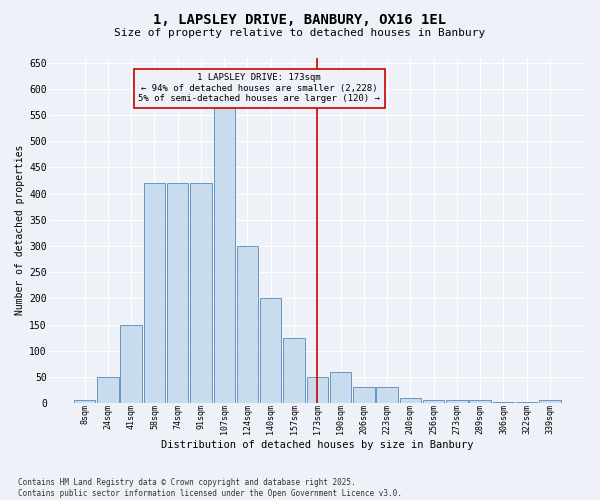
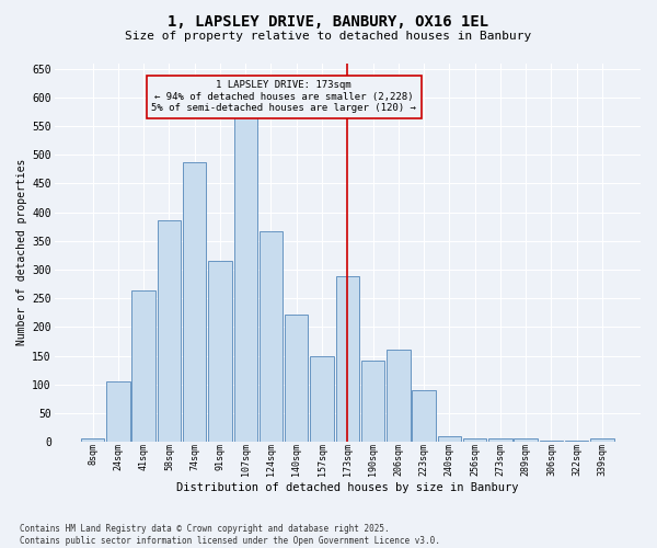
24sqm: 50 -> 106
41sqm: 150 -> 264
58sqm: 420 -> 386
74sqm: 420 -> 488
91sqm: 420 -> 316
124sqm: 300 -> 366
140sqm: 200 -> 222
157sqm: 125 -> 150
173sqm: 50 -> 288
190sqm: 60 -> 142
206sqm: 30 -> 160
223sqm: 30 -> 90
